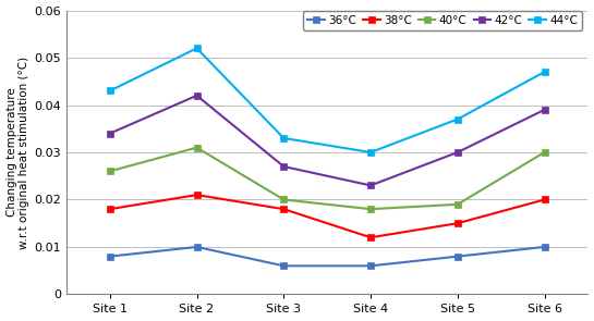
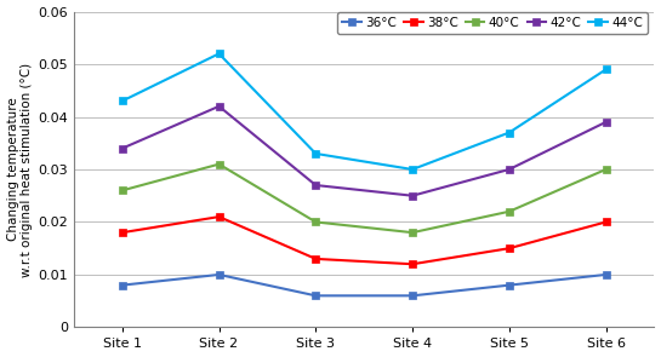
38°C/Site 3: 0.018 -> 0.013
42°C/Site 4: 0.023 -> 0.025
40°C/Site 5: 0.019 -> 0.022
44°C/Site 6: 0.047 -> 0.049
